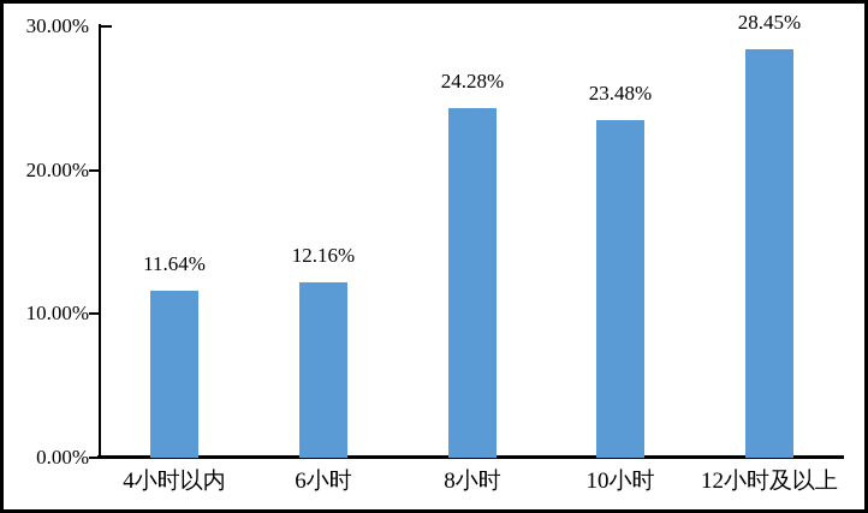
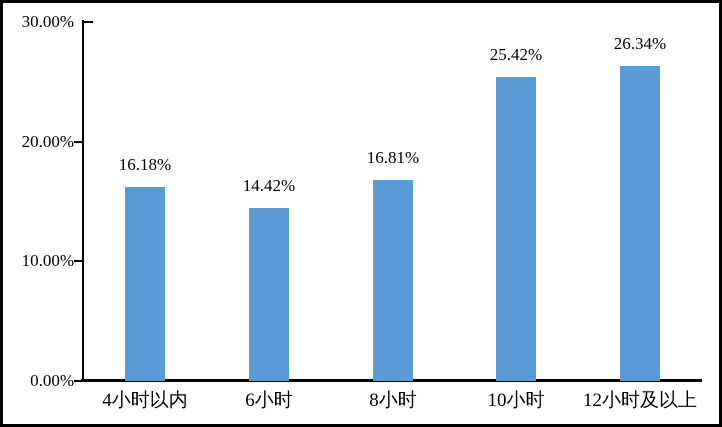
4小时以内: 11.64% -> 16.18%
6小时: 12.16% -> 14.42%
8小时: 24.28% -> 16.81%
10小时: 23.48% -> 25.42%
12小时及以上: 28.45% -> 26.34%
